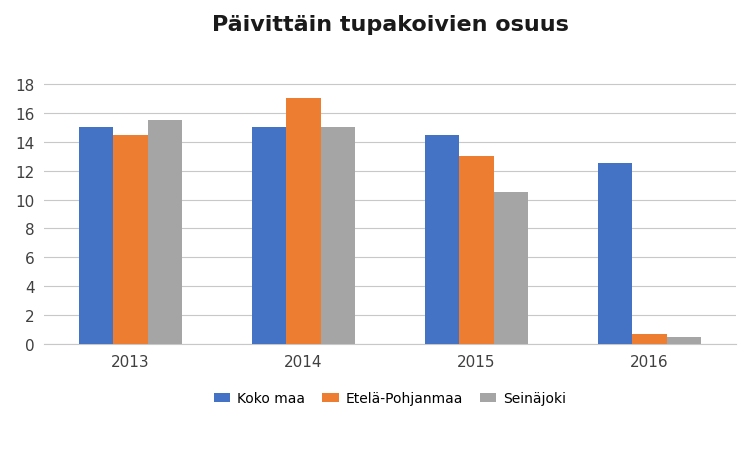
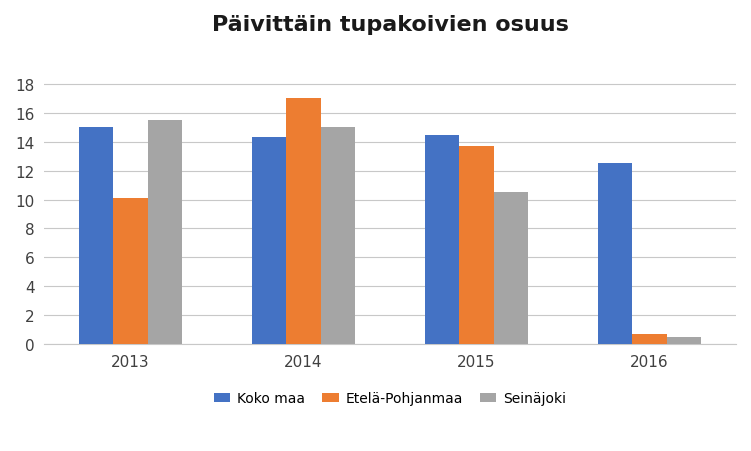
Etelä-Pohjanmaa/2013: 14.5 -> 10.1
Koko maa/2014: 15.0 -> 14.3
Etelä-Pohjanmaa/2015: 13.0 -> 13.7
